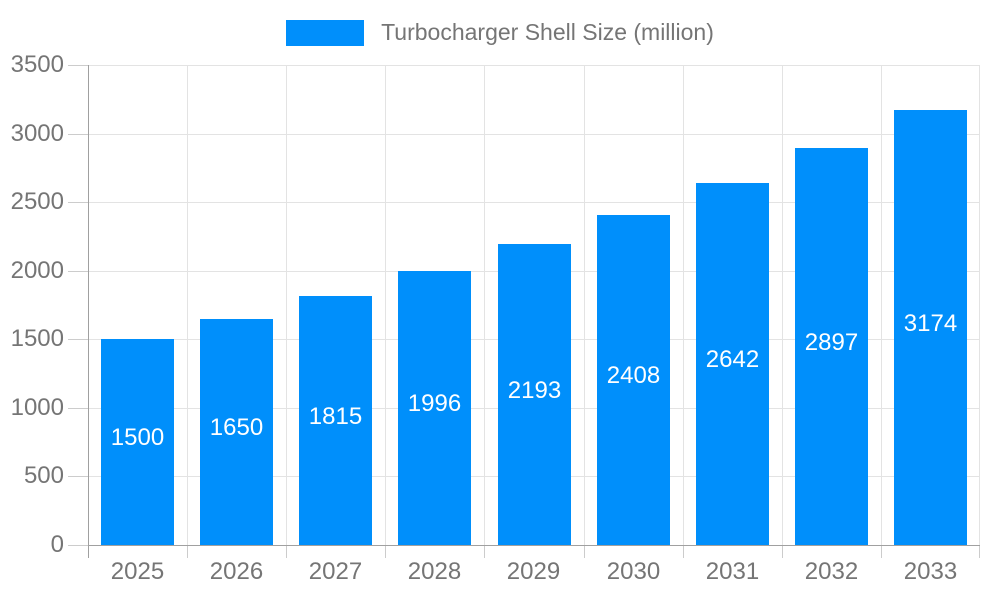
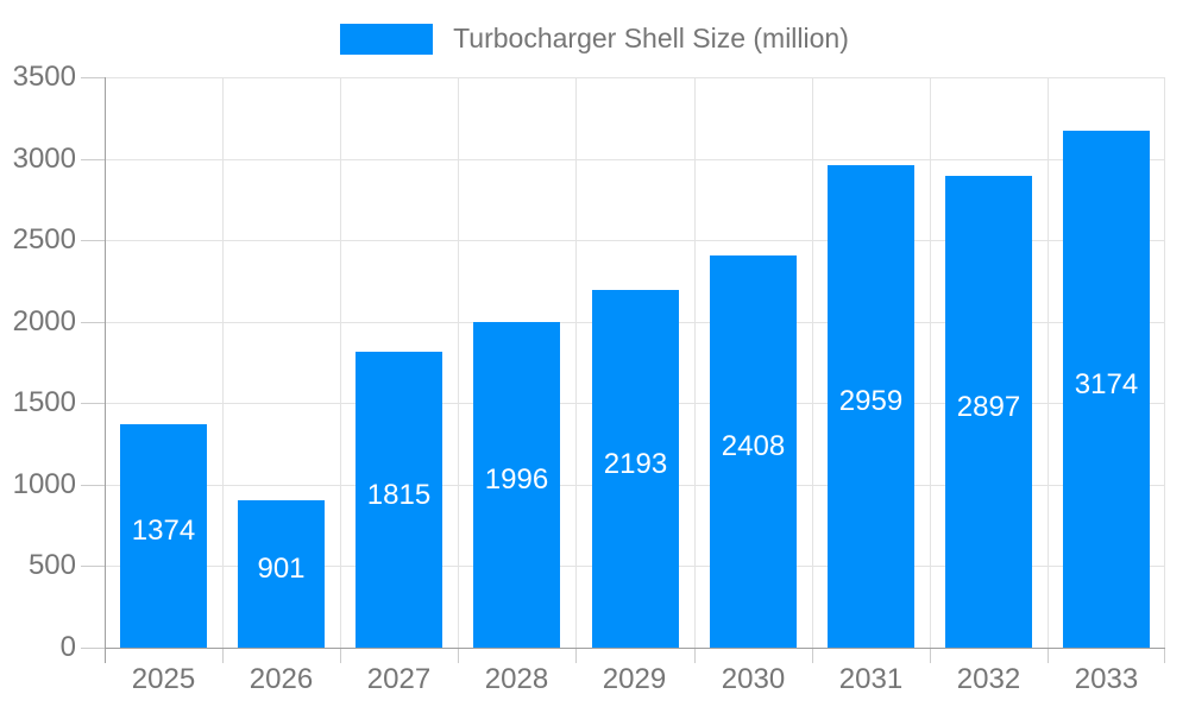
2025: 1500 -> 1374
2026: 1650 -> 901
2031: 2642 -> 2959
